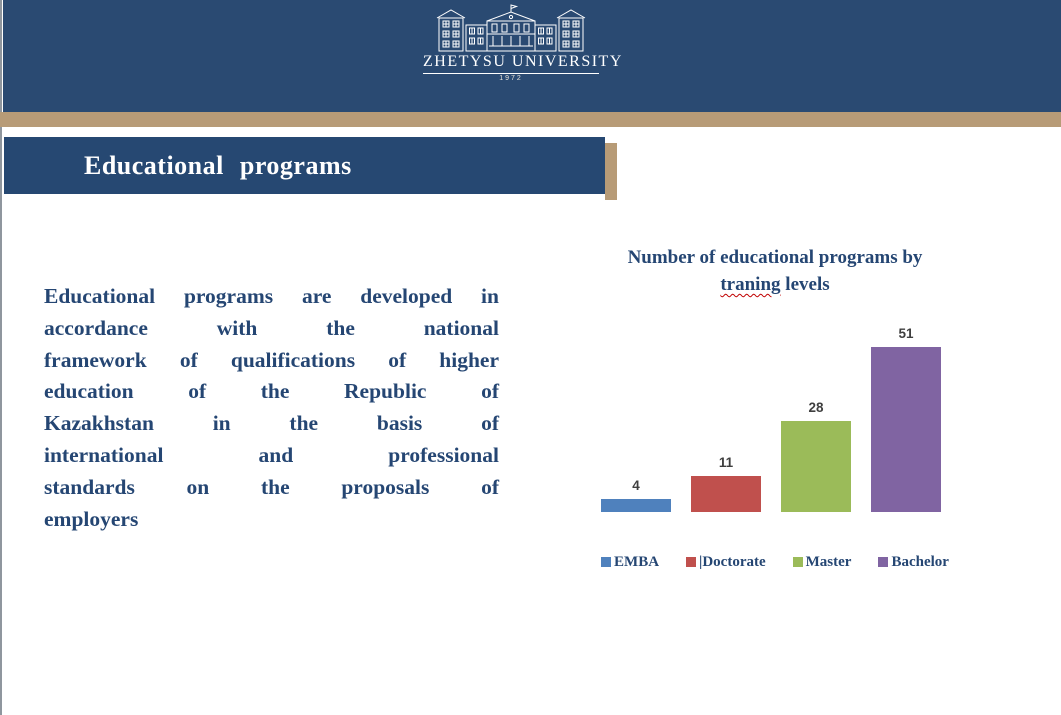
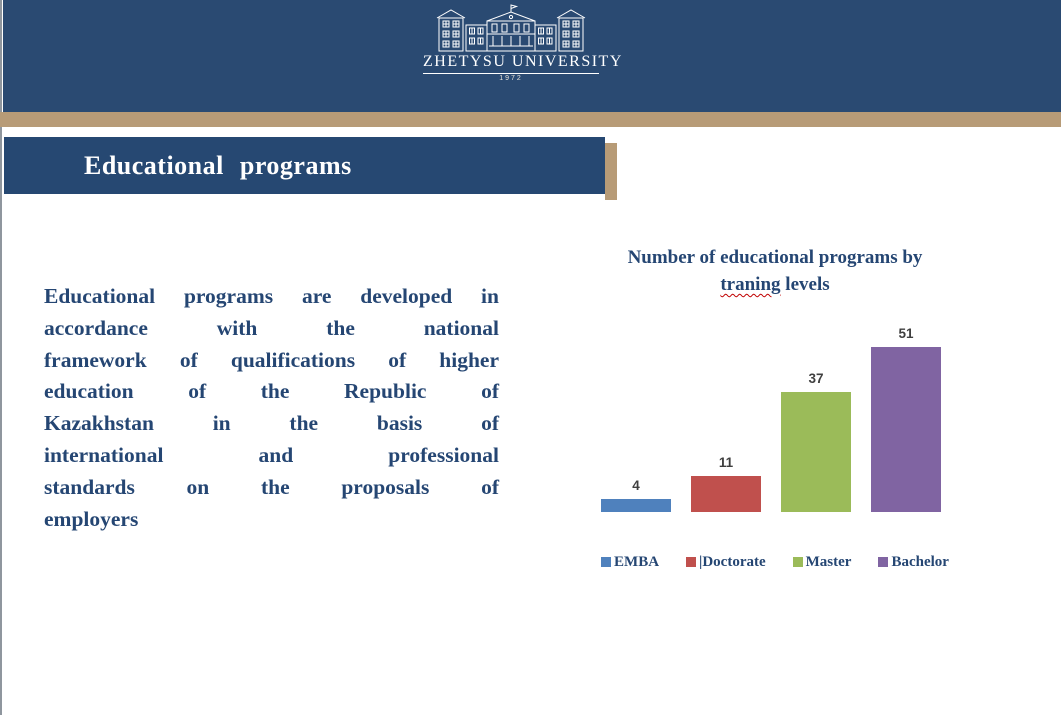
Master: 28 -> 37
